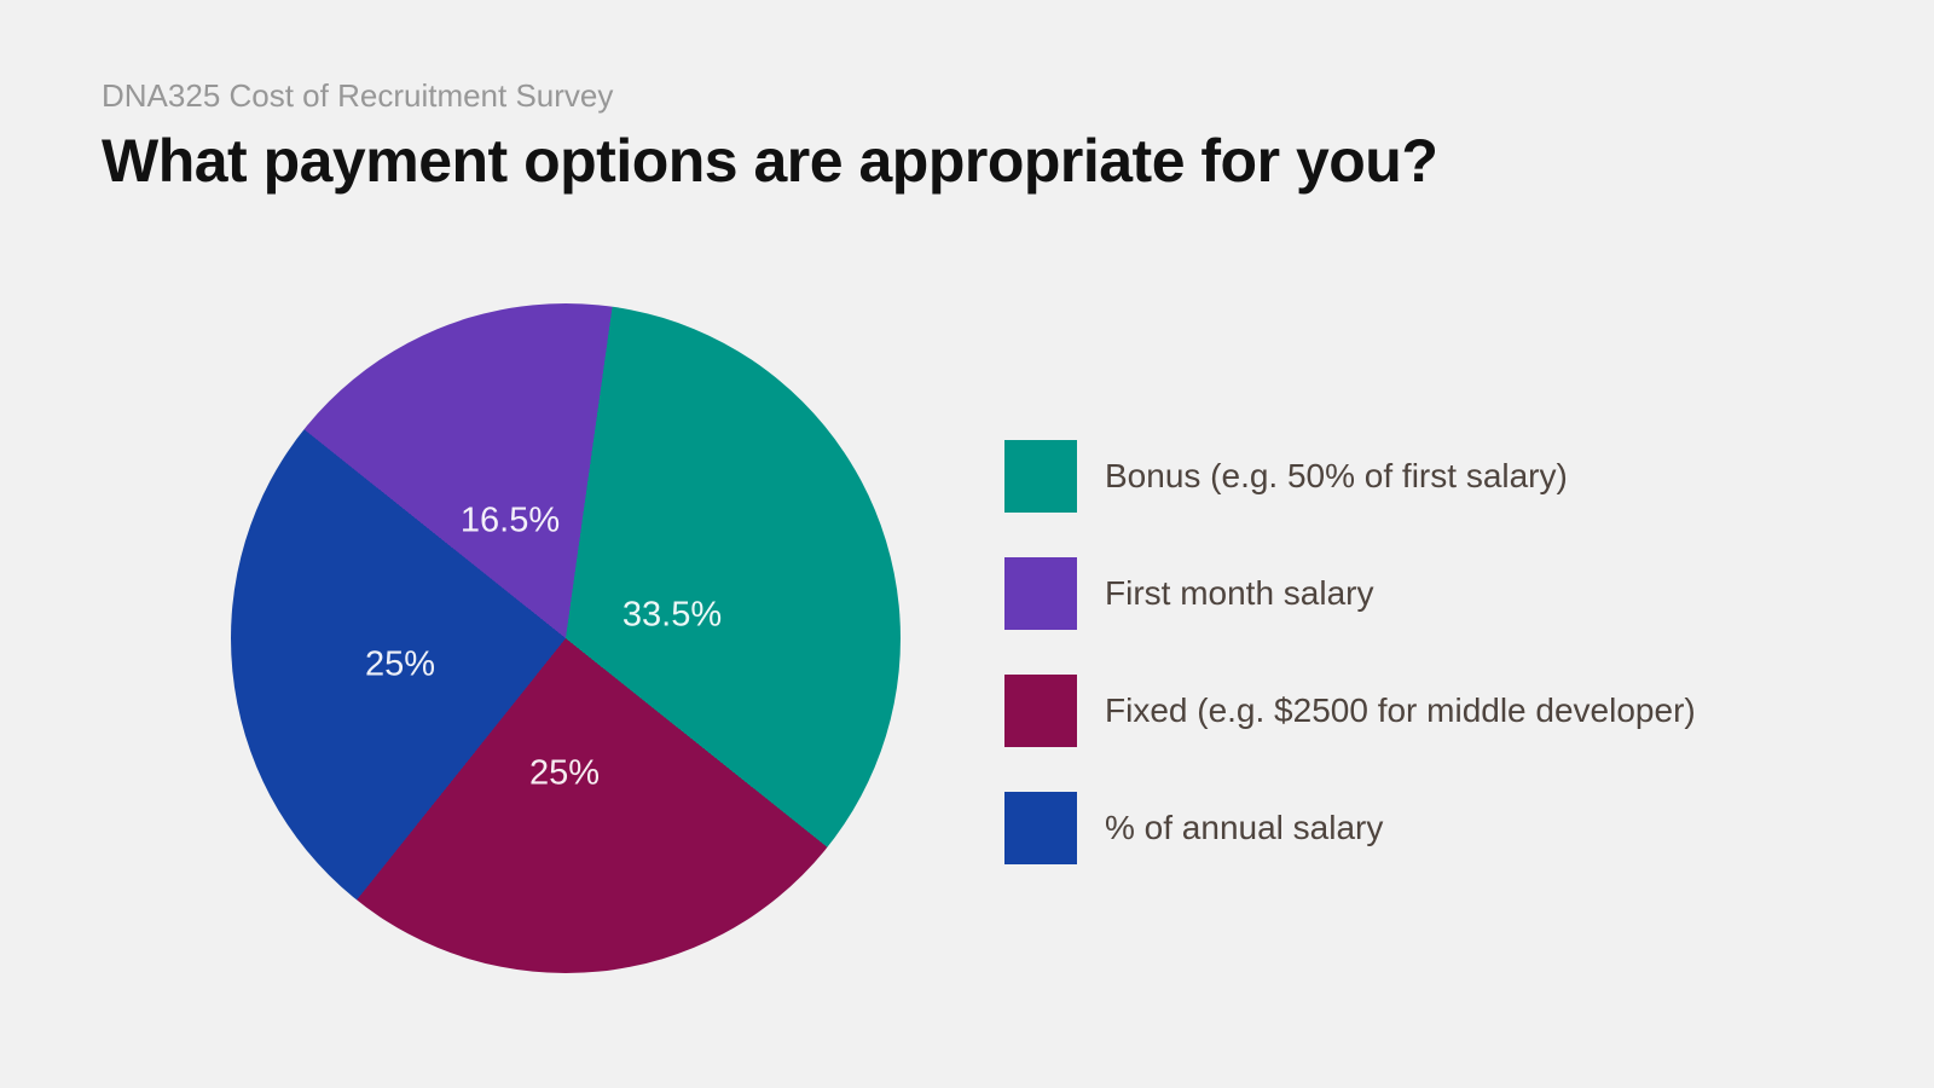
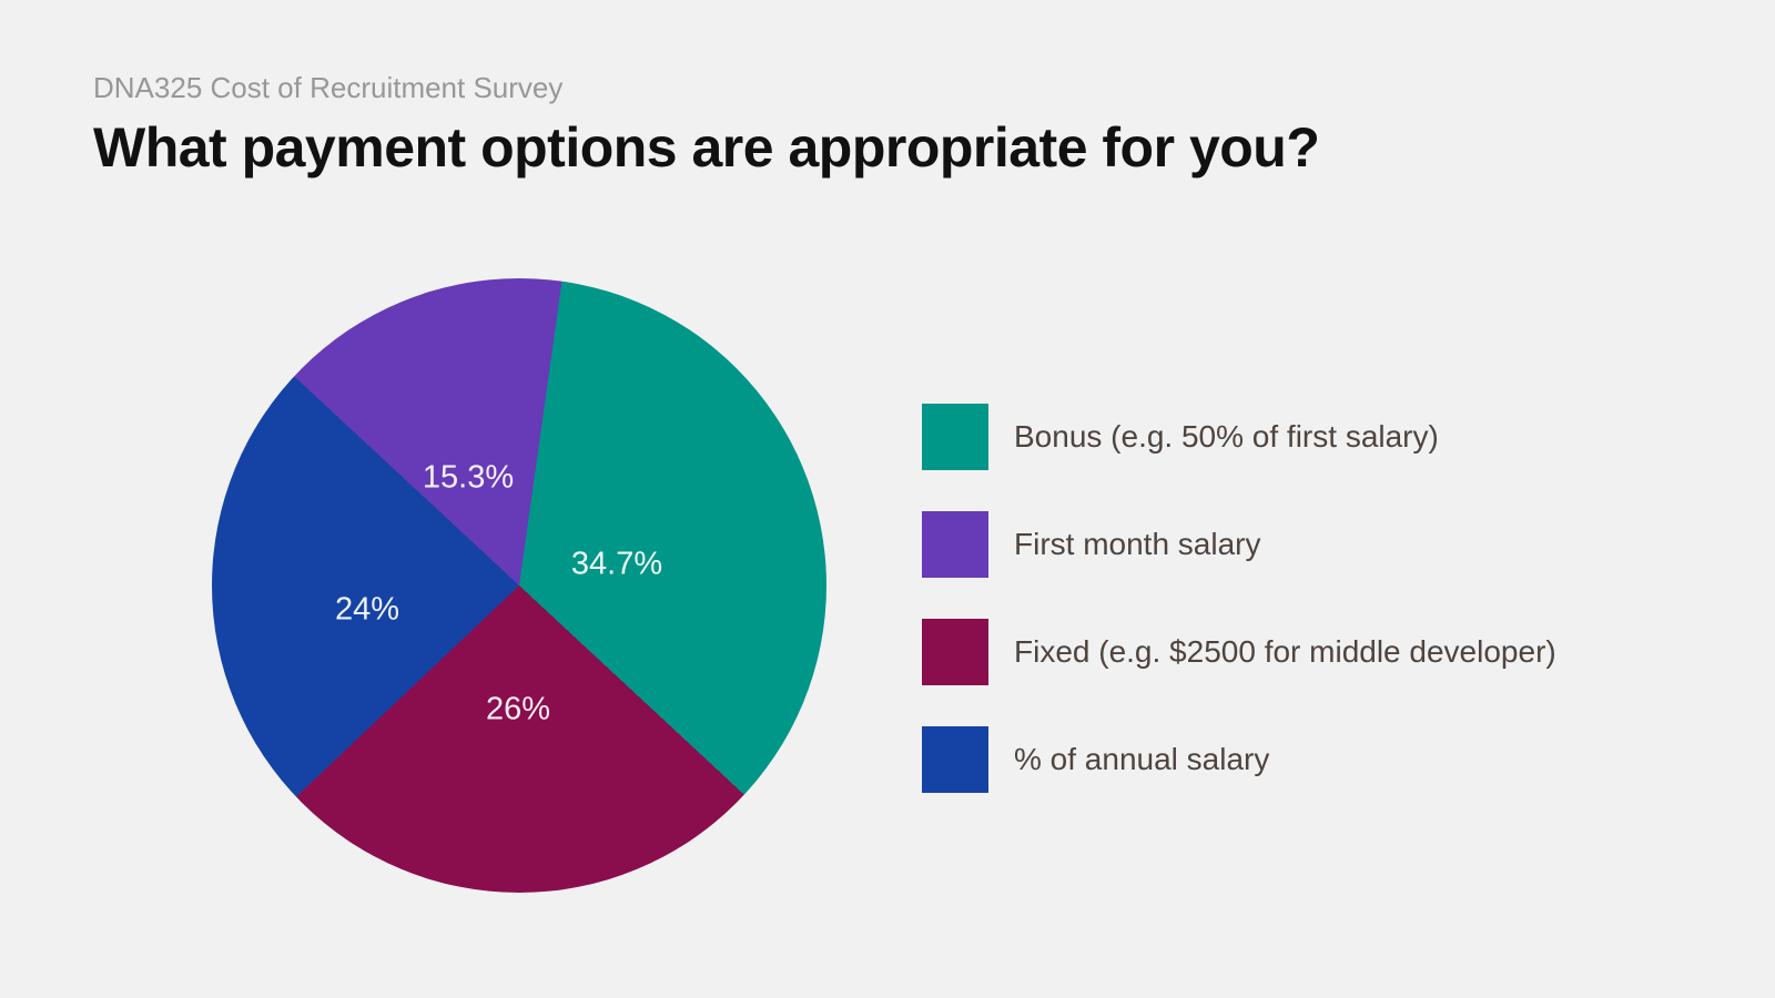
Bonus (e.g. 50% of first salary): 33.5% -> 34.7%
First month salary: 16.5% -> 15.3%
Fixed (e.g. $2500 for middle developer): 25% -> 26%
% of annual salary: 25% -> 24%
